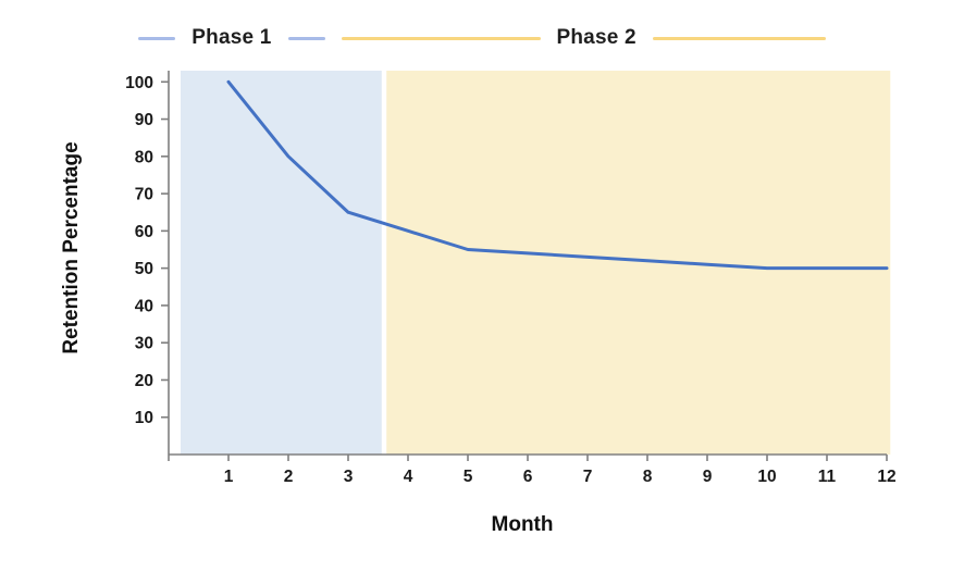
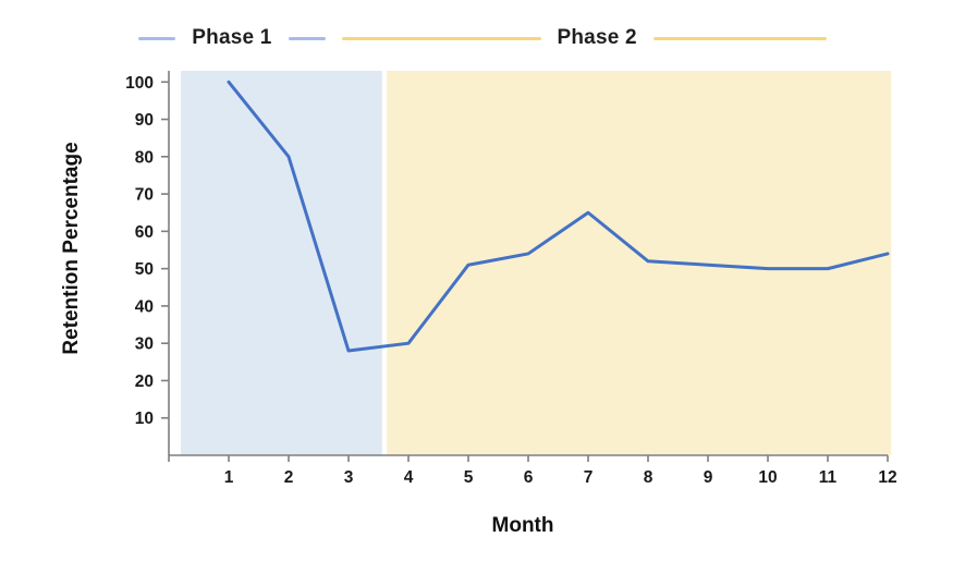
3: 65 -> 28
4: 60 -> 30
5: 55 -> 51
7: 53 -> 65
12: 50 -> 54
